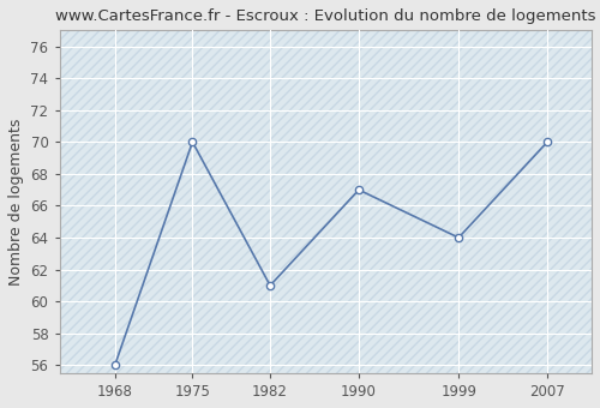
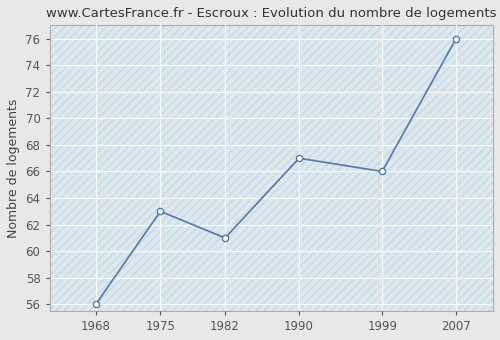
1975: 70 -> 63
1999: 64 -> 66
2007: 70 -> 76
